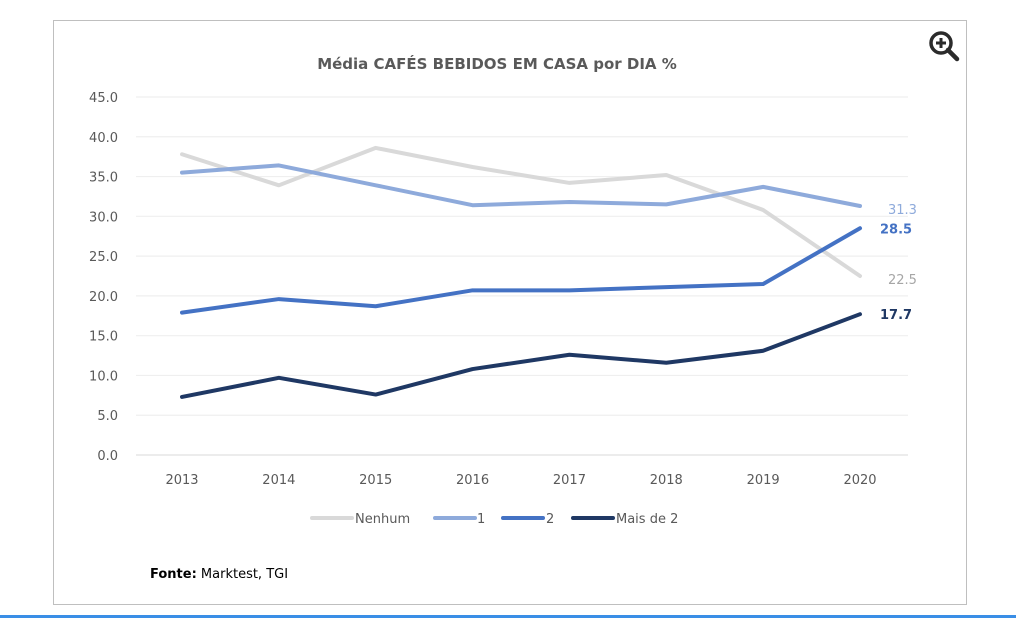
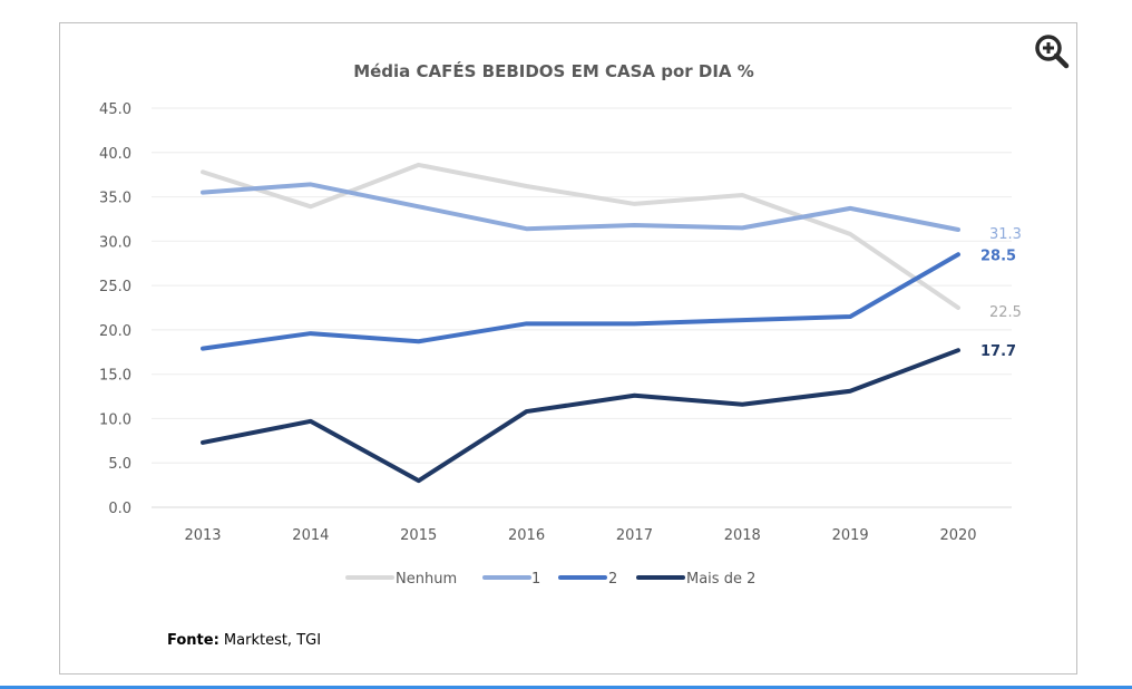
Mais de 2/2015: 8 -> 3
